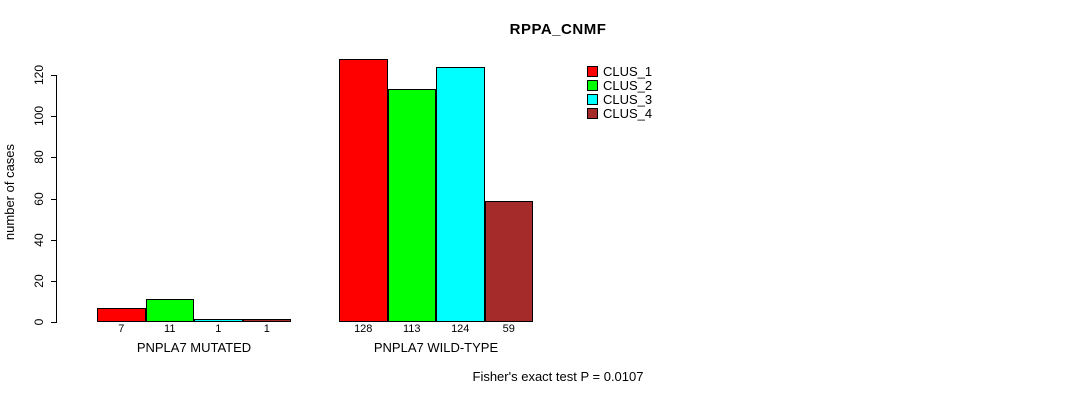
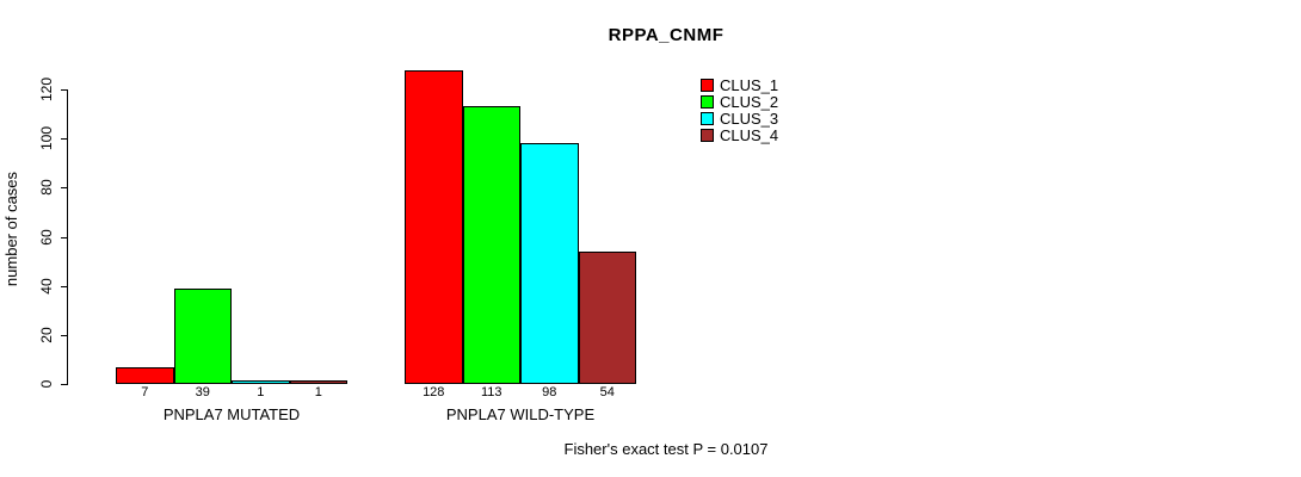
CLUS_2/PNPLA7 MUTATED: 11 -> 39
CLUS_3/PNPLA7 WILD-TYPE: 124 -> 98
CLUS_4/PNPLA7 WILD-TYPE: 59 -> 54
